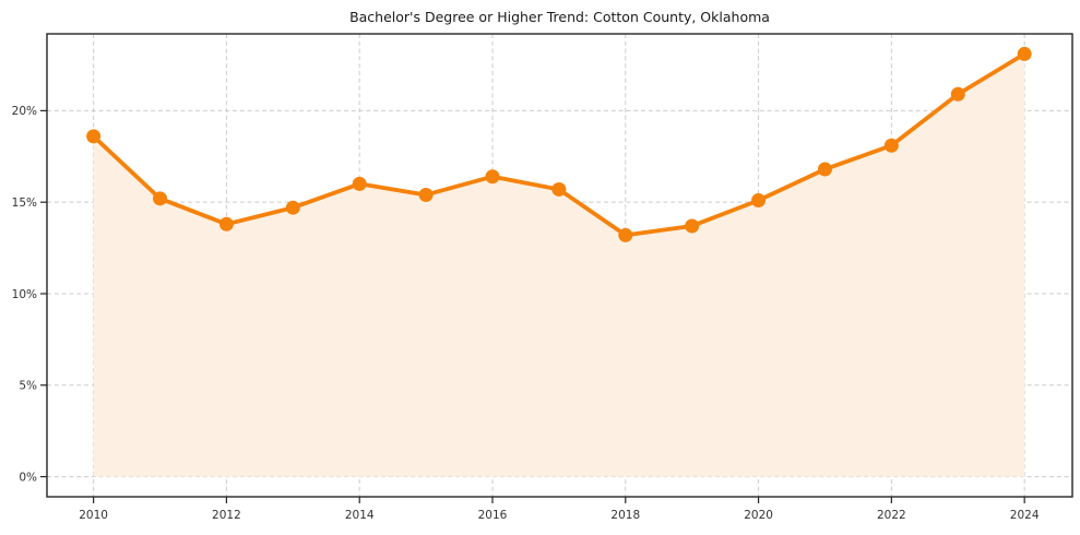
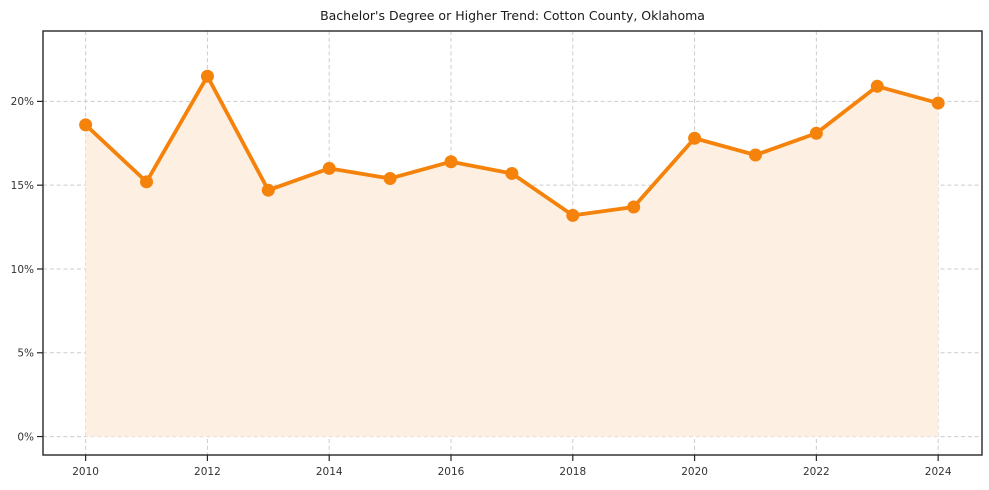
2012: 13.8% -> 21.5%
2020: 15.1% -> 17.8%
2024: 23.1% -> 19.9%
